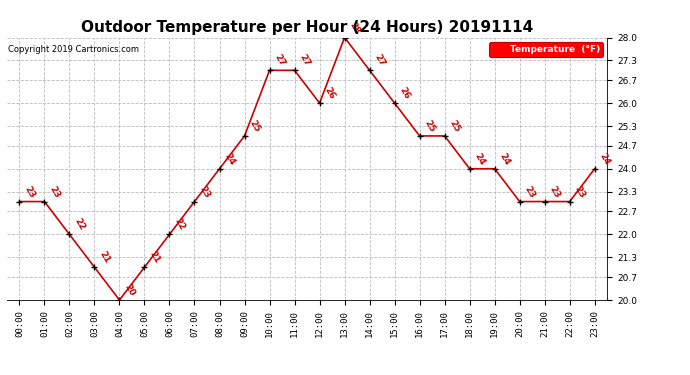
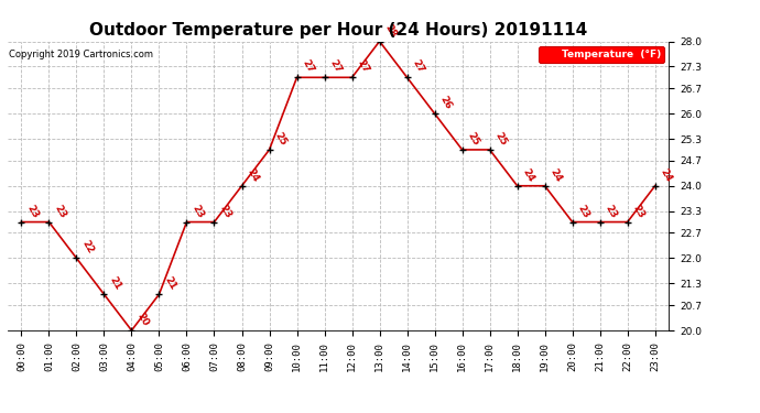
06:00: 22 -> 23
12:00: 26 -> 27
